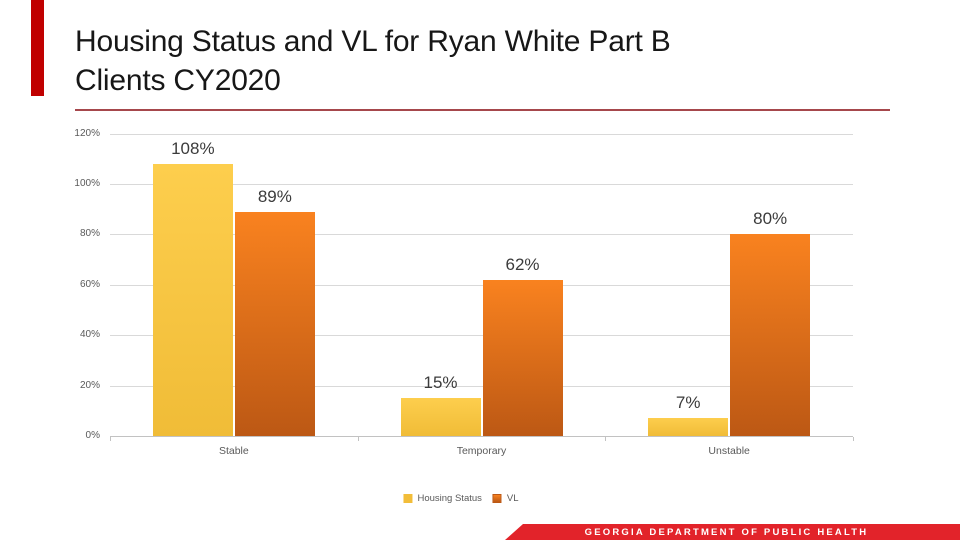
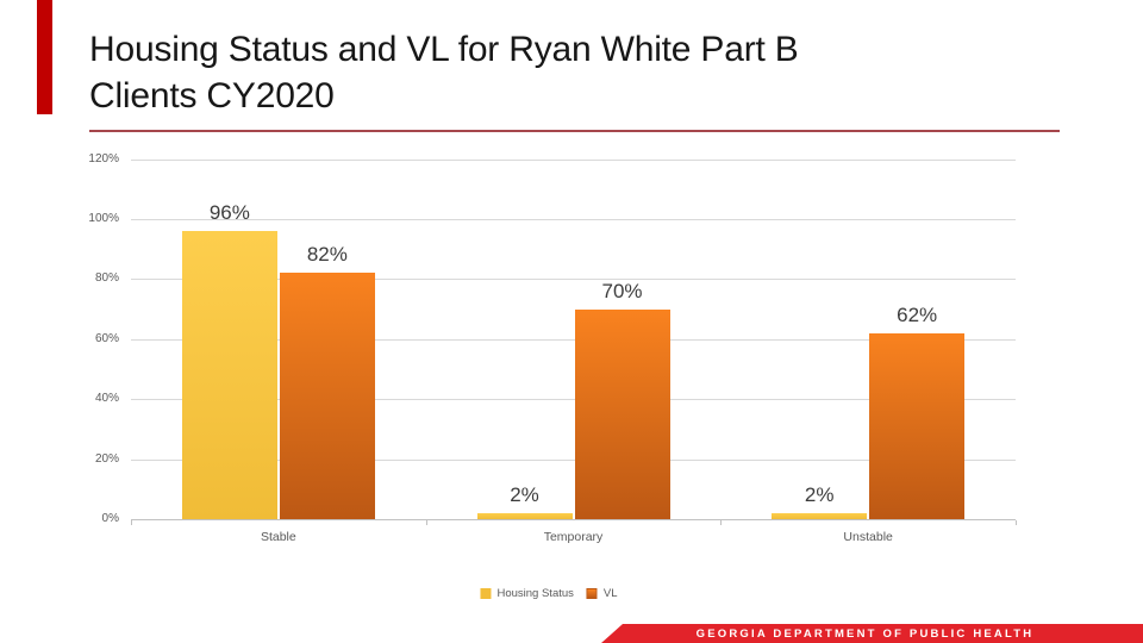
Housing Status/Stable: 108% -> 96%
VL/Stable: 89% -> 82%
Housing Status/Temporary: 15% -> 2%
VL/Temporary: 62% -> 70%
Housing Status/Unstable: 7% -> 2%
VL/Unstable: 80% -> 62%
